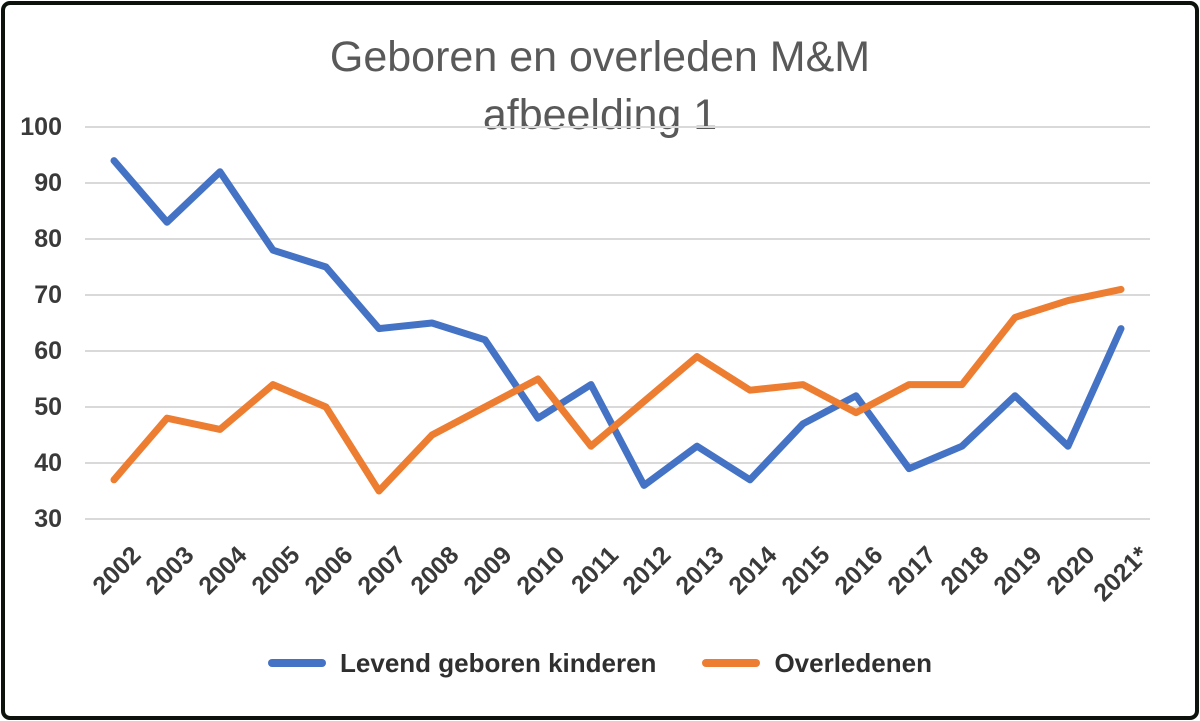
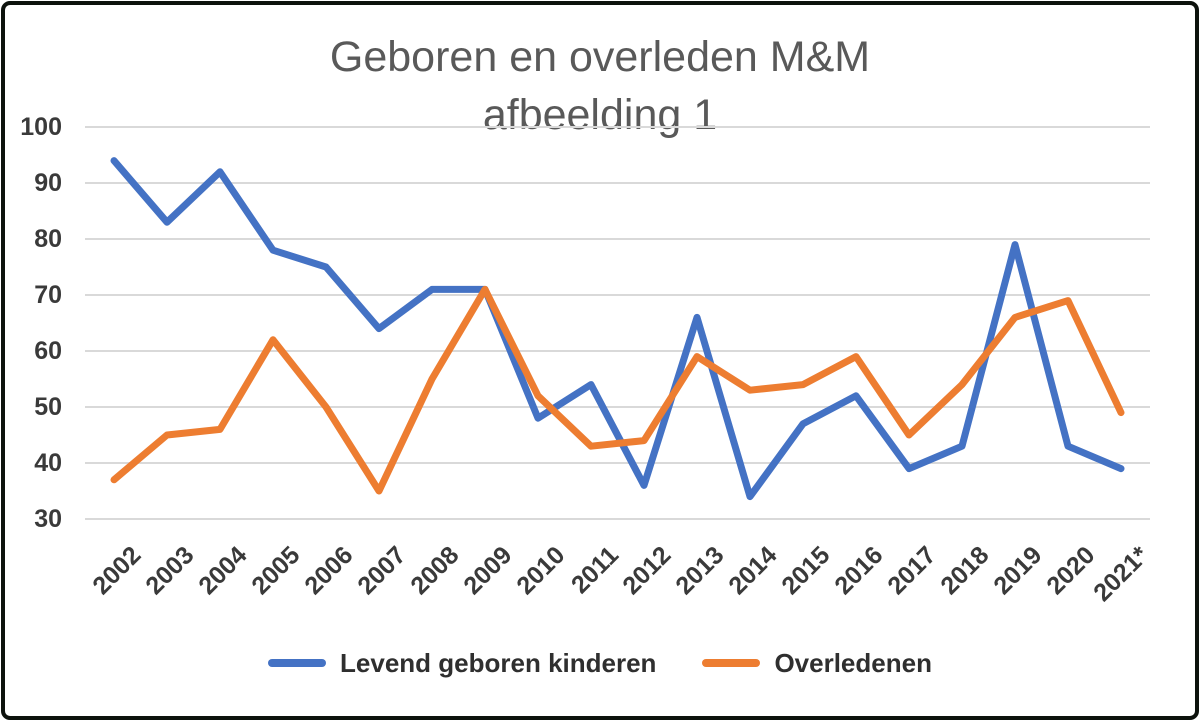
Overledenen/2003: 48 -> 45
Overledenen/2005: 54 -> 62
Levend geboren kinderen/2008: 65 -> 71
Overledenen/2008: 45 -> 55
Levend geboren kinderen/2009: 62 -> 71
Overledenen/2009: 50 -> 71
Overledenen/2010: 55 -> 52
Overledenen/2012: 51 -> 44
Levend geboren kinderen/2013: 43 -> 66
Levend geboren kinderen/2014: 37 -> 34
Overledenen/2016: 49 -> 59
Overledenen/2017: 54 -> 45
Levend geboren kinderen/2019: 52 -> 79
Levend geboren kinderen/2021*: 64 -> 39
Overledenen/2021*: 71 -> 49
